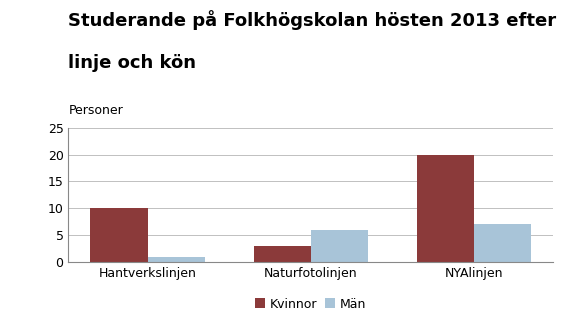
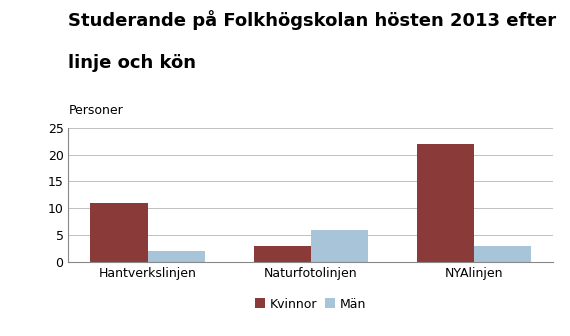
Kvinnor/Hantverkslinjen: 10 -> 11
Män/Hantverkslinjen: 1 -> 2
Kvinnor/NYAlinjen: 20 -> 22
Män/NYAlinjen: 7 -> 3
